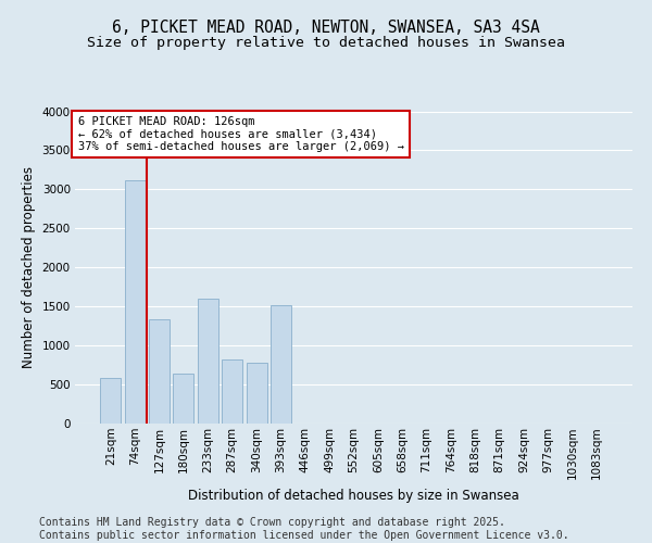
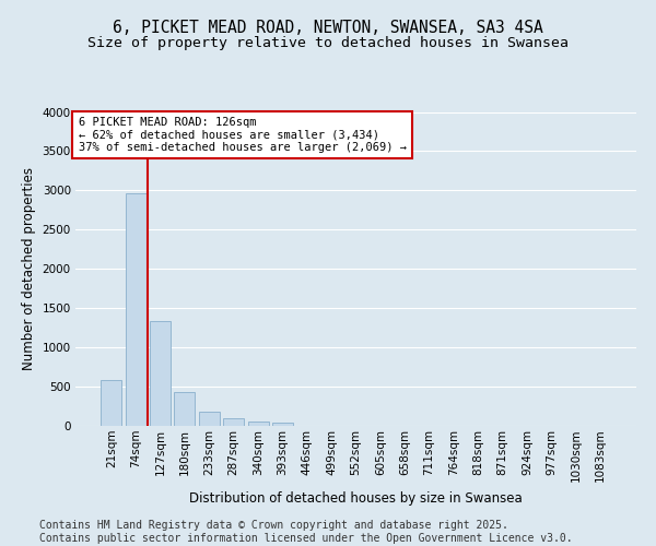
74sqm: 3120 -> 2960
180sqm: 640 -> 430
233sqm: 1600 -> 180
287sqm: 820 -> 100
340sqm: 780 -> 60
393sqm: 1520 -> 40
